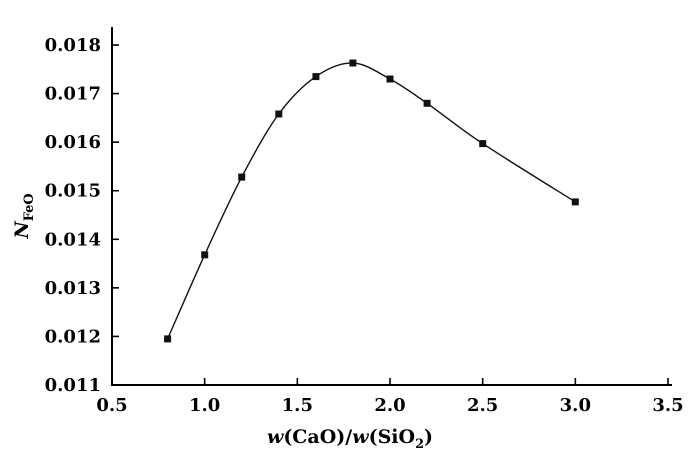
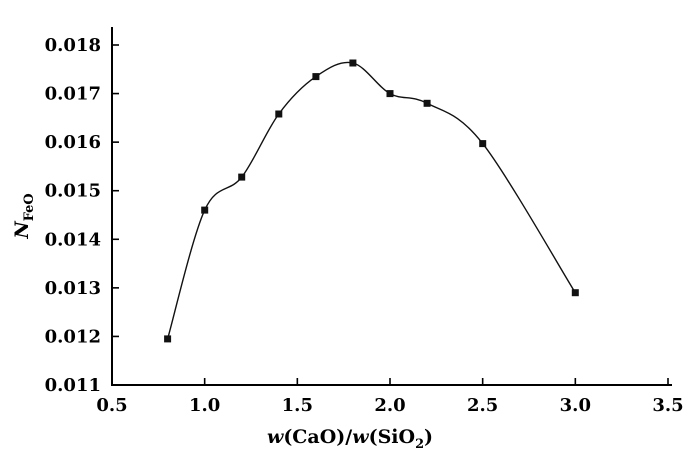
1.0: 0.0137 -> 0.0146
2.0: 0.0173 -> 0.0170
3.0: 0.0148 -> 0.0129
